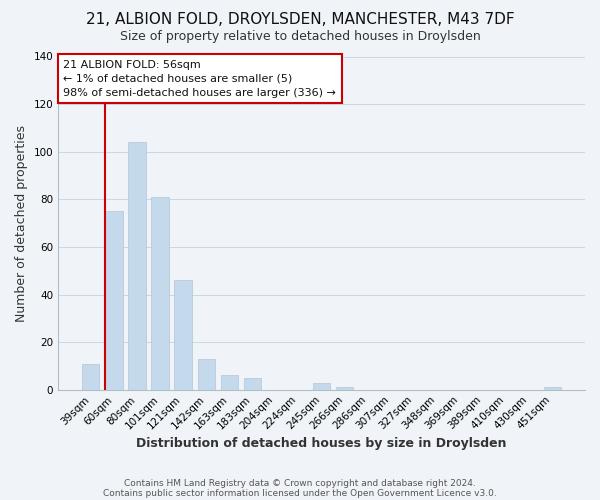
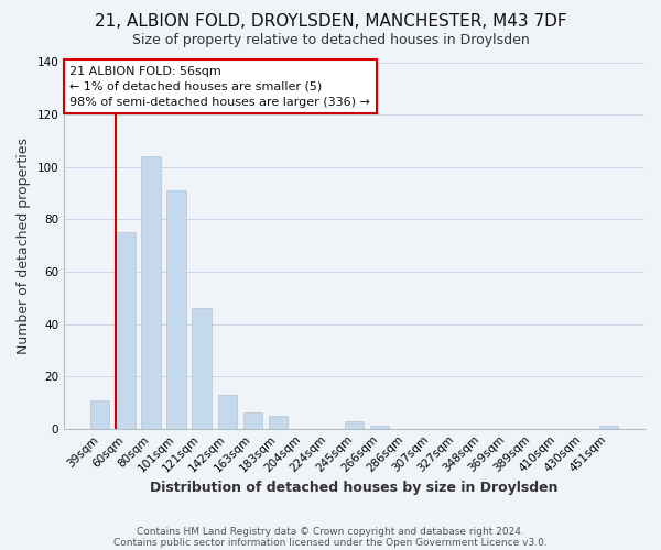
101sqm: 81 -> 91
